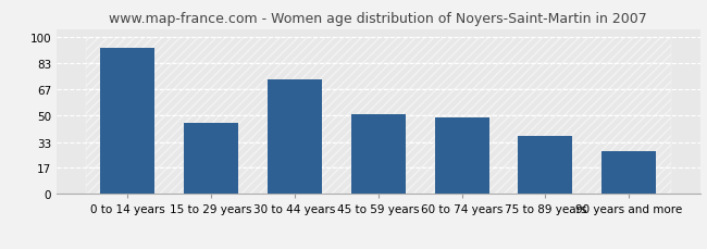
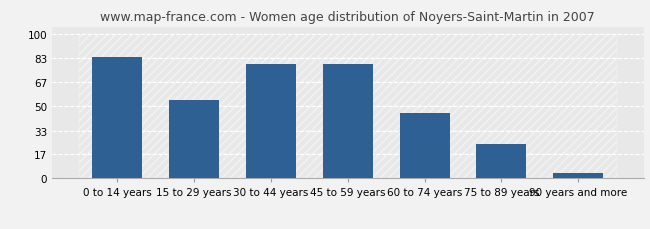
0 to 14 years: 93 -> 84
15 to 29 years: 45 -> 54
30 to 44 years: 73 -> 79
45 to 59 years: 51 -> 79
60 to 74 years: 49 -> 45
75 to 89 years: 37 -> 24
90 years and more: 27 -> 4
